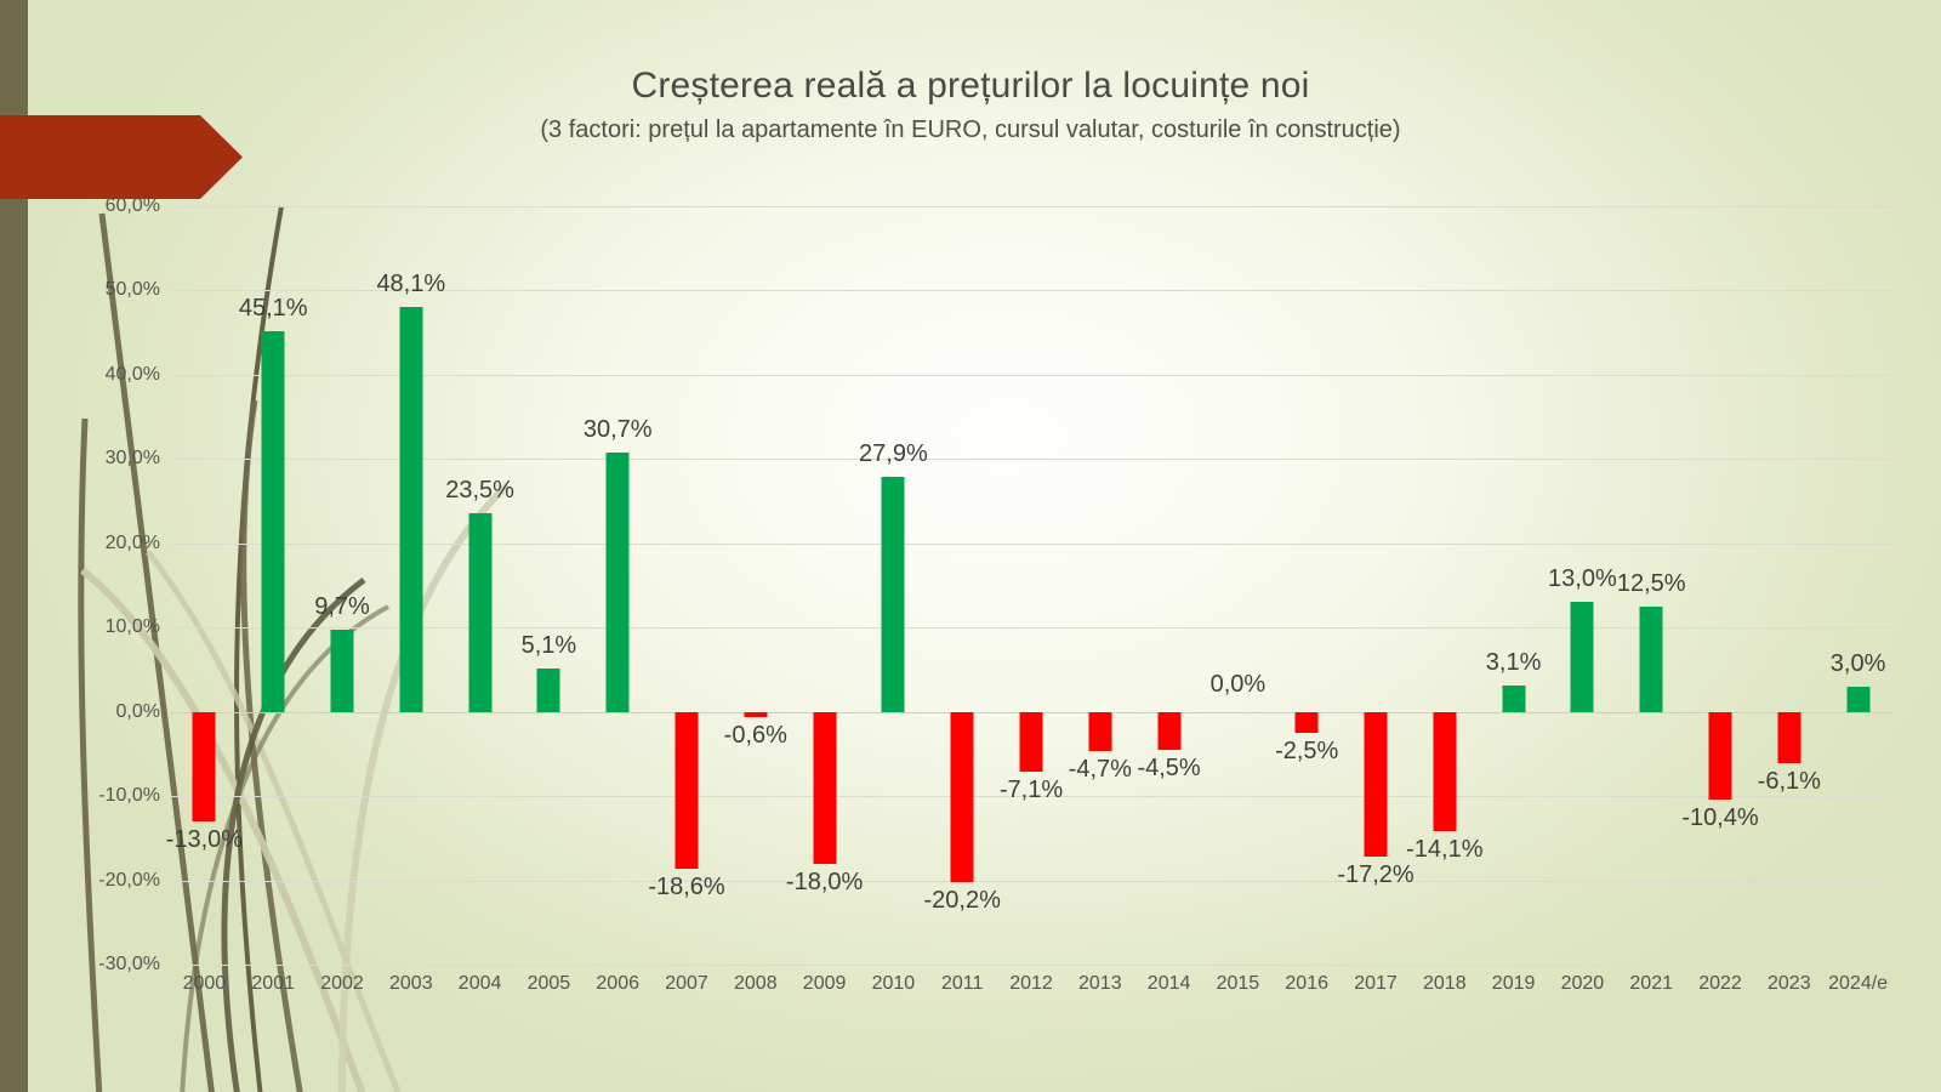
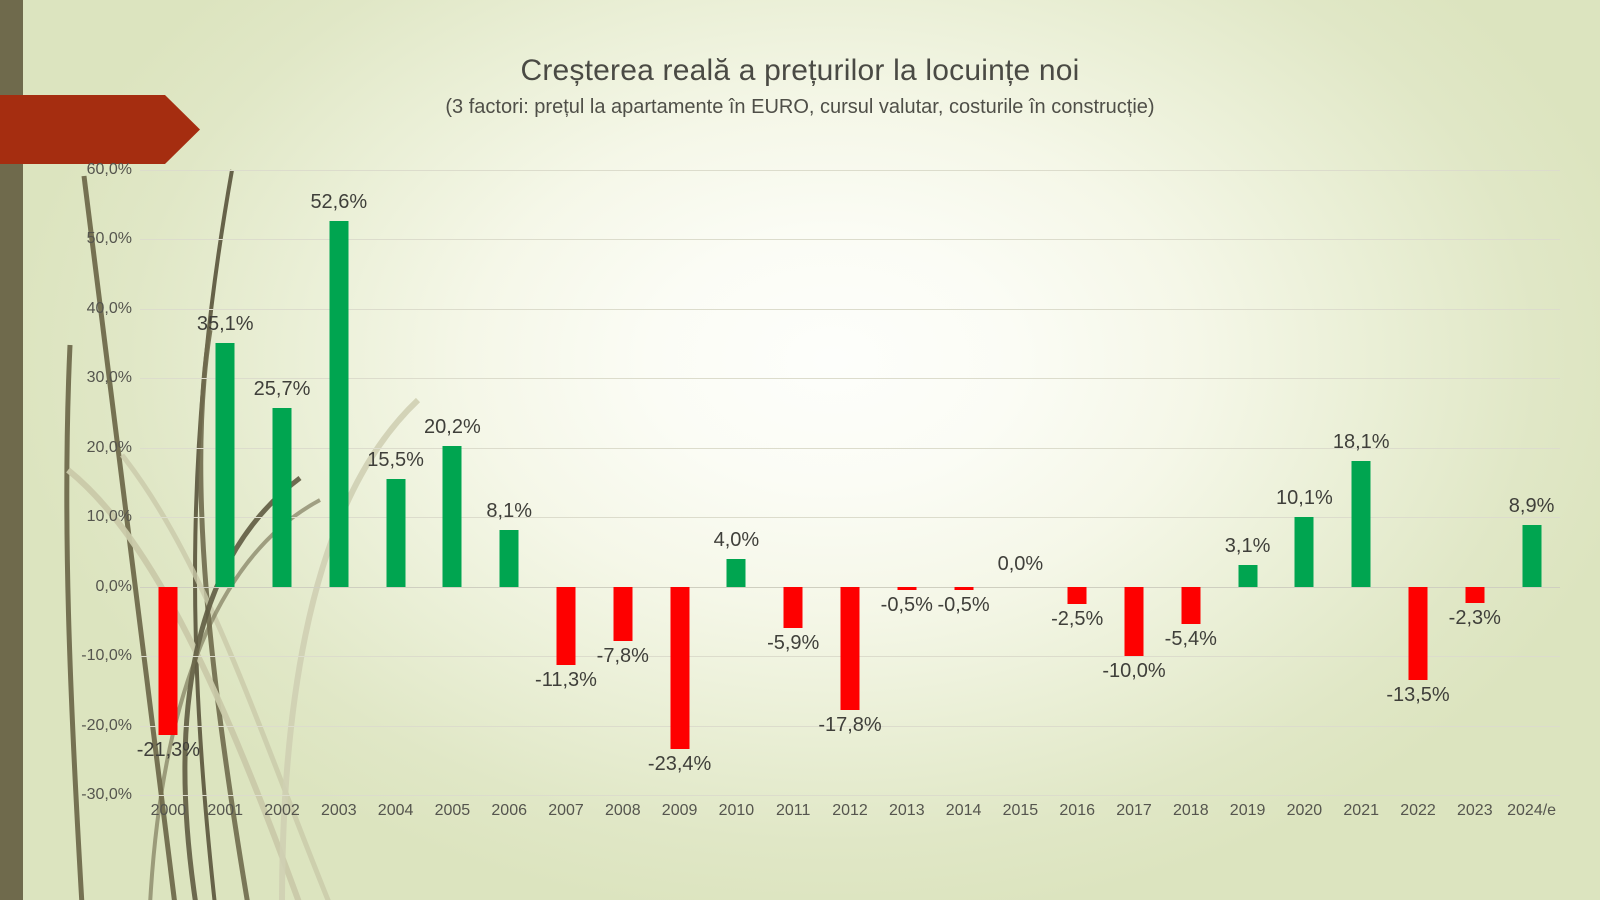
2000: -13,0% -> -21,3%
2001: 45,1% -> 35,1%
2002: 9,7% -> 25,7%
2003: 48,1% -> 52,6%
2004: 23,5% -> 15,5%
2005: 5,1% -> 20,2%
2006: 30,7% -> 8,1%
2007: -18,6% -> -11,3%
2008: -0,6% -> -7,8%
2009: -18,0% -> -23,4%
2010: 27,9% -> 4,0%
2011: -20,2% -> -5,9%
2012: -7,1% -> -17,8%
2013: -4,7% -> -0,5%
2014: -4,5% -> -0,5%
2017: -17,2% -> -10,0%
2018: -14,1% -> -5,4%
2020: 13,0% -> 10,1%
2021: 12,5% -> 18,1%
2022: -10,4% -> -13,5%
2023: -6,1% -> -2,3%
2024/e: 3,0% -> 8,9%
